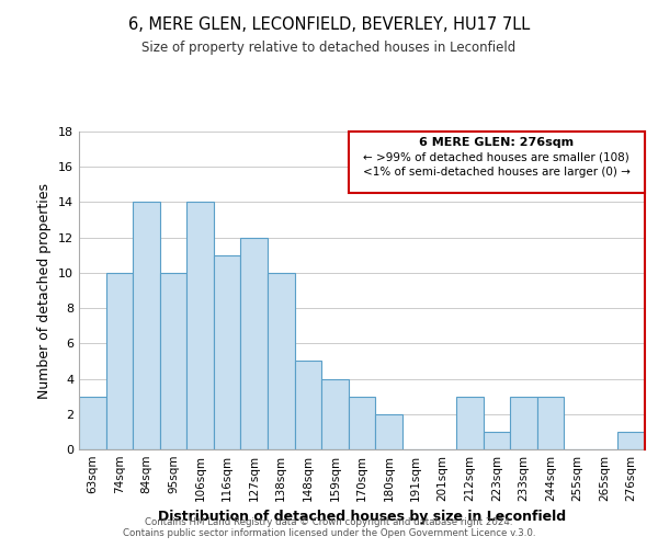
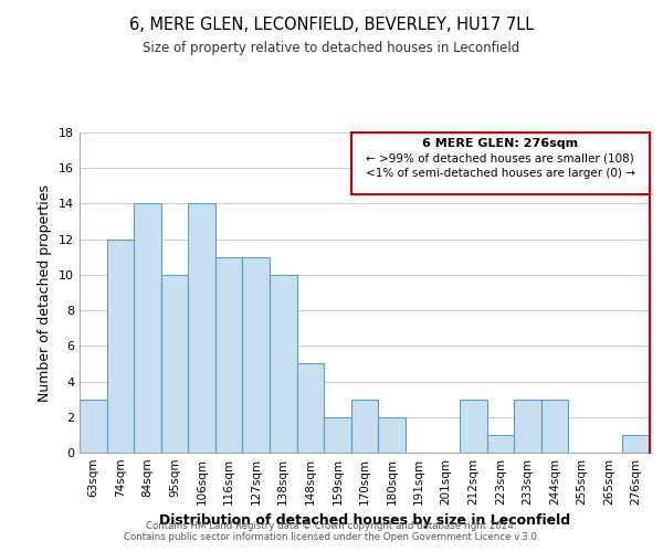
74sqm: 10 -> 12
127sqm: 12 -> 11
159sqm: 4 -> 2
